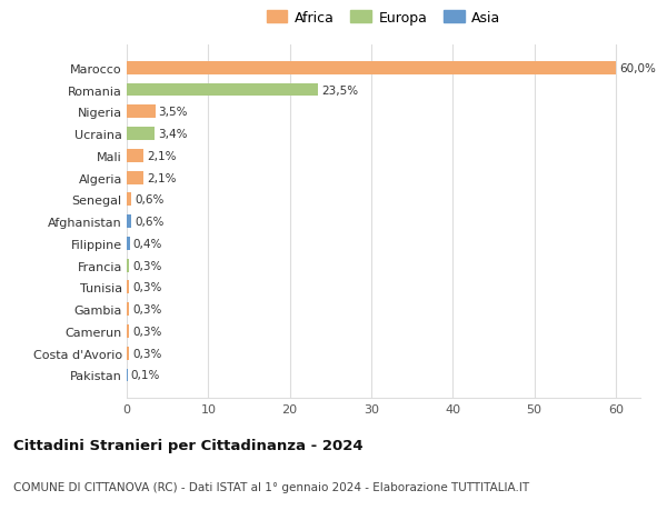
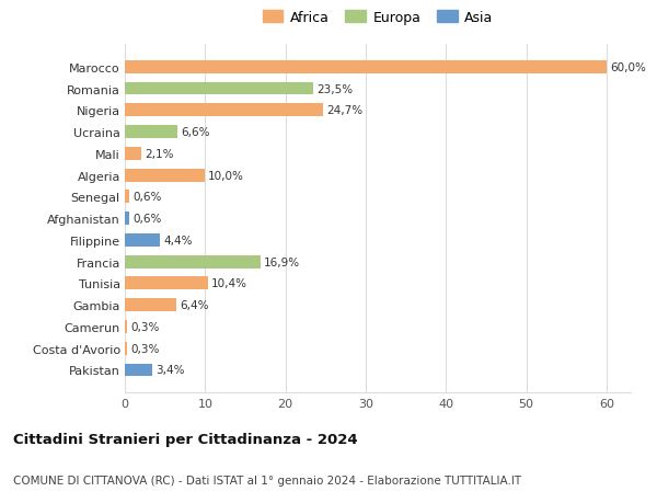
Nigeria: 3,5% -> 24,7%
Ucraina: 3,4% -> 6,6%
Algeria: 2,1% -> 10,0%
Filippine: 0,4% -> 4,4%
Francia: 0,3% -> 16,9%
Tunisia: 0,3% -> 10,4%
Gambia: 0,3% -> 6,4%
Pakistan: 0,1% -> 3,4%
